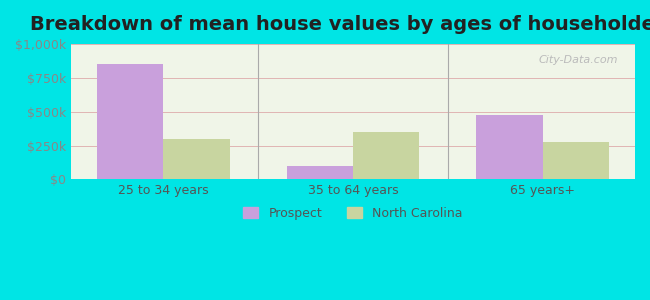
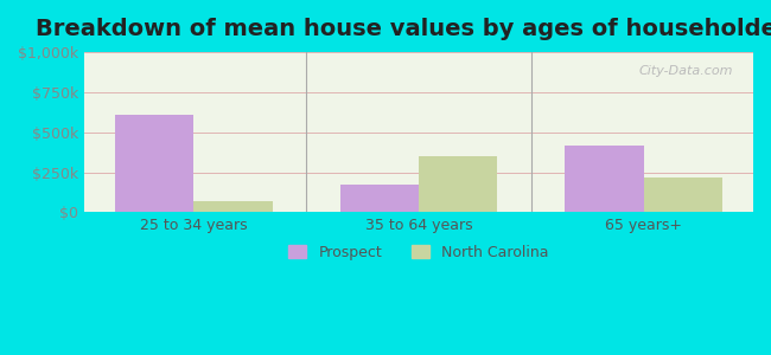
Prospect/25 to 34 years: $850k -> $610k
North Carolina/25 to 34 years: $300k -> $70k
Prospect/35 to 64 years: $100k -> $170k
Prospect/65 years+: $480k -> $420k
North Carolina/65 years+: $280k -> $220k
